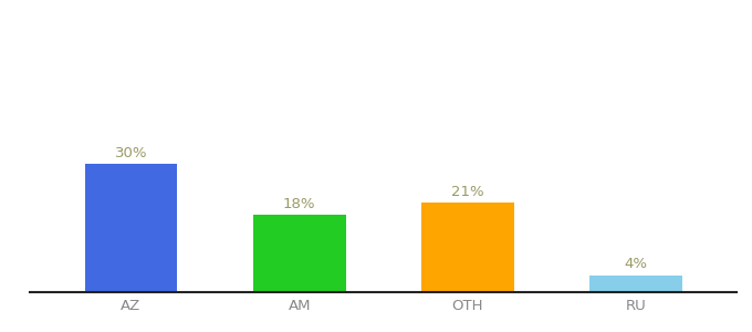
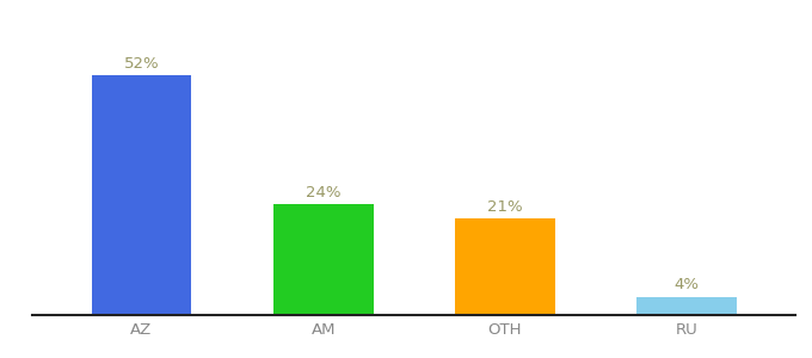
AZ: 30% -> 52%
AM: 18% -> 24%
